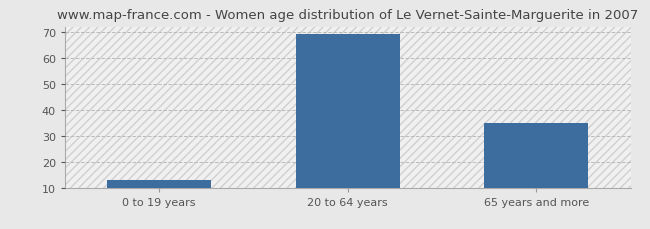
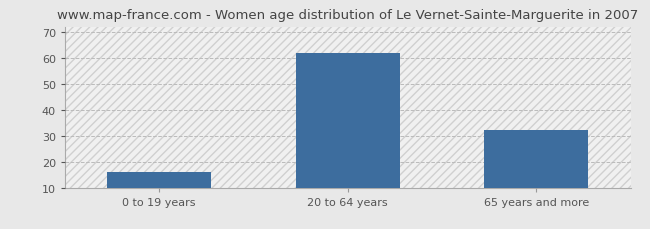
0 to 19 years: 13 -> 16
20 to 64 years: 69 -> 62
65 years and more: 35 -> 32
